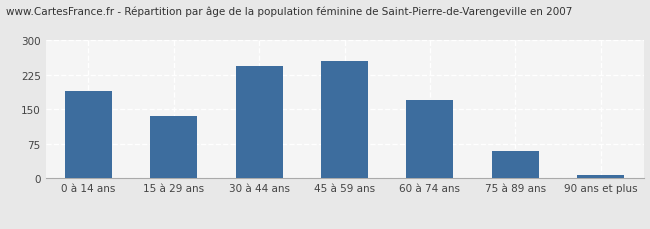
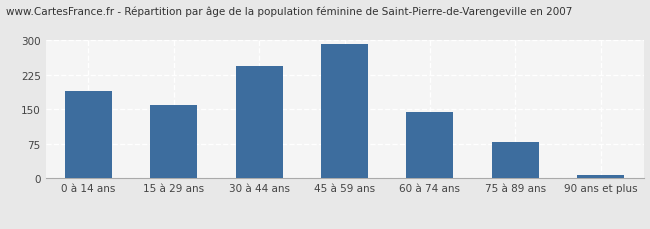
15 à 29 ans: 135 -> 160
45 à 59 ans: 255 -> 292
60 à 74 ans: 170 -> 145
75 à 89 ans: 60 -> 80
